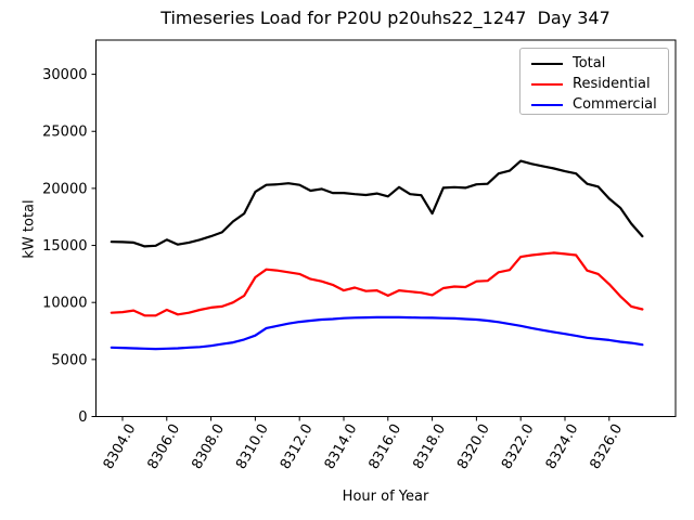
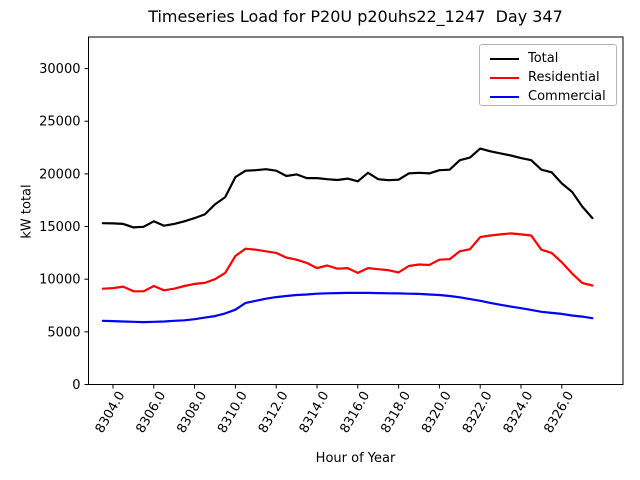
Total/8318.0: 17800 -> 19400
